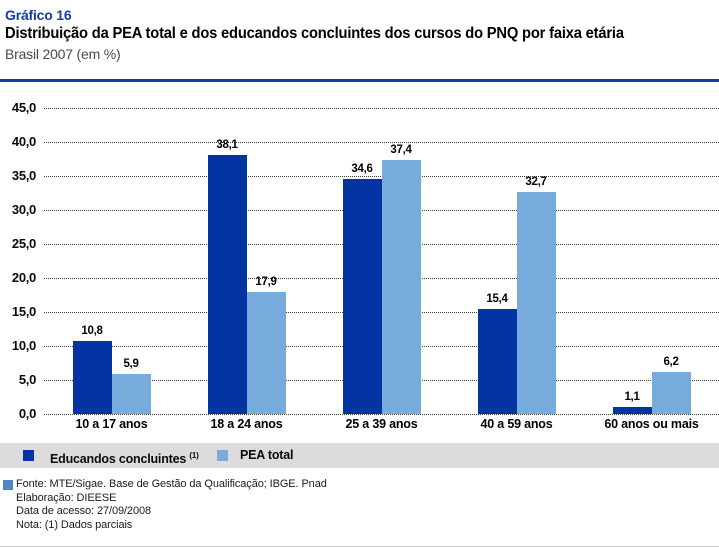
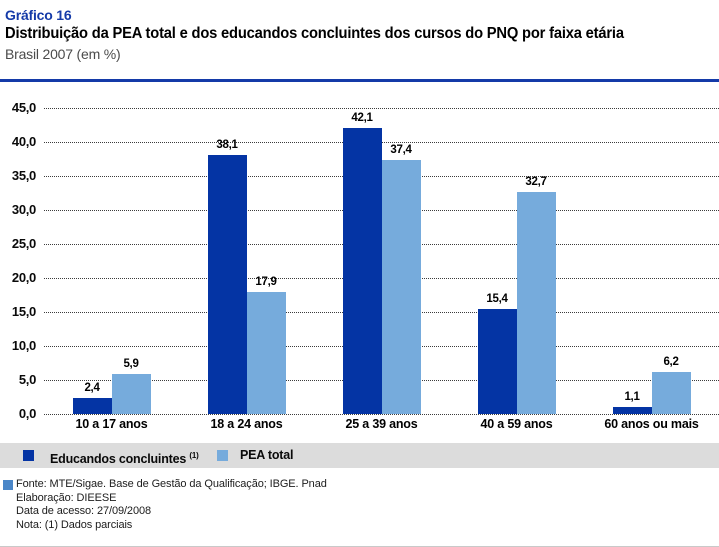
Educandos concluintes/10 a 17 anos: 10,8 -> 2,4
Educandos concluintes/25 a 39 anos: 34,6 -> 42,1
